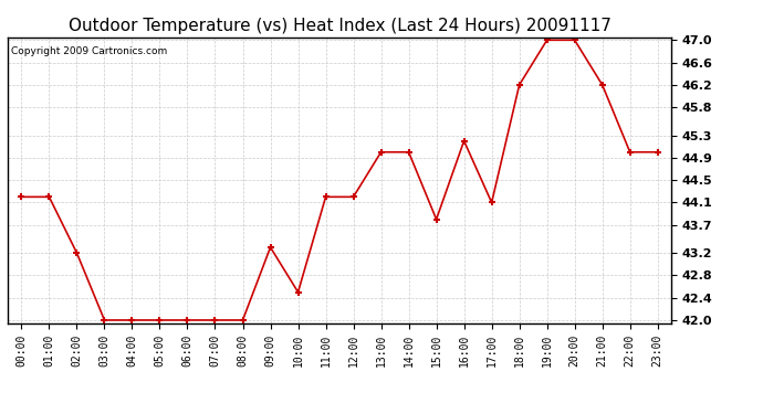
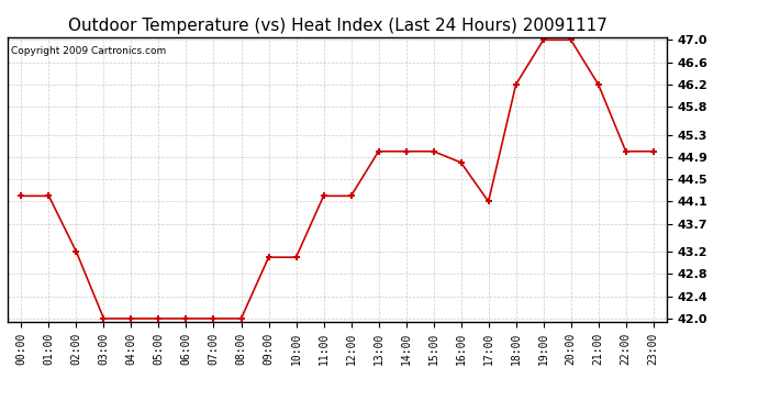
09:00: 43.3 -> 43.1
10:00: 42.5 -> 43.1
15:00: 43.8 -> 45.0
16:00: 45.2 -> 44.8
